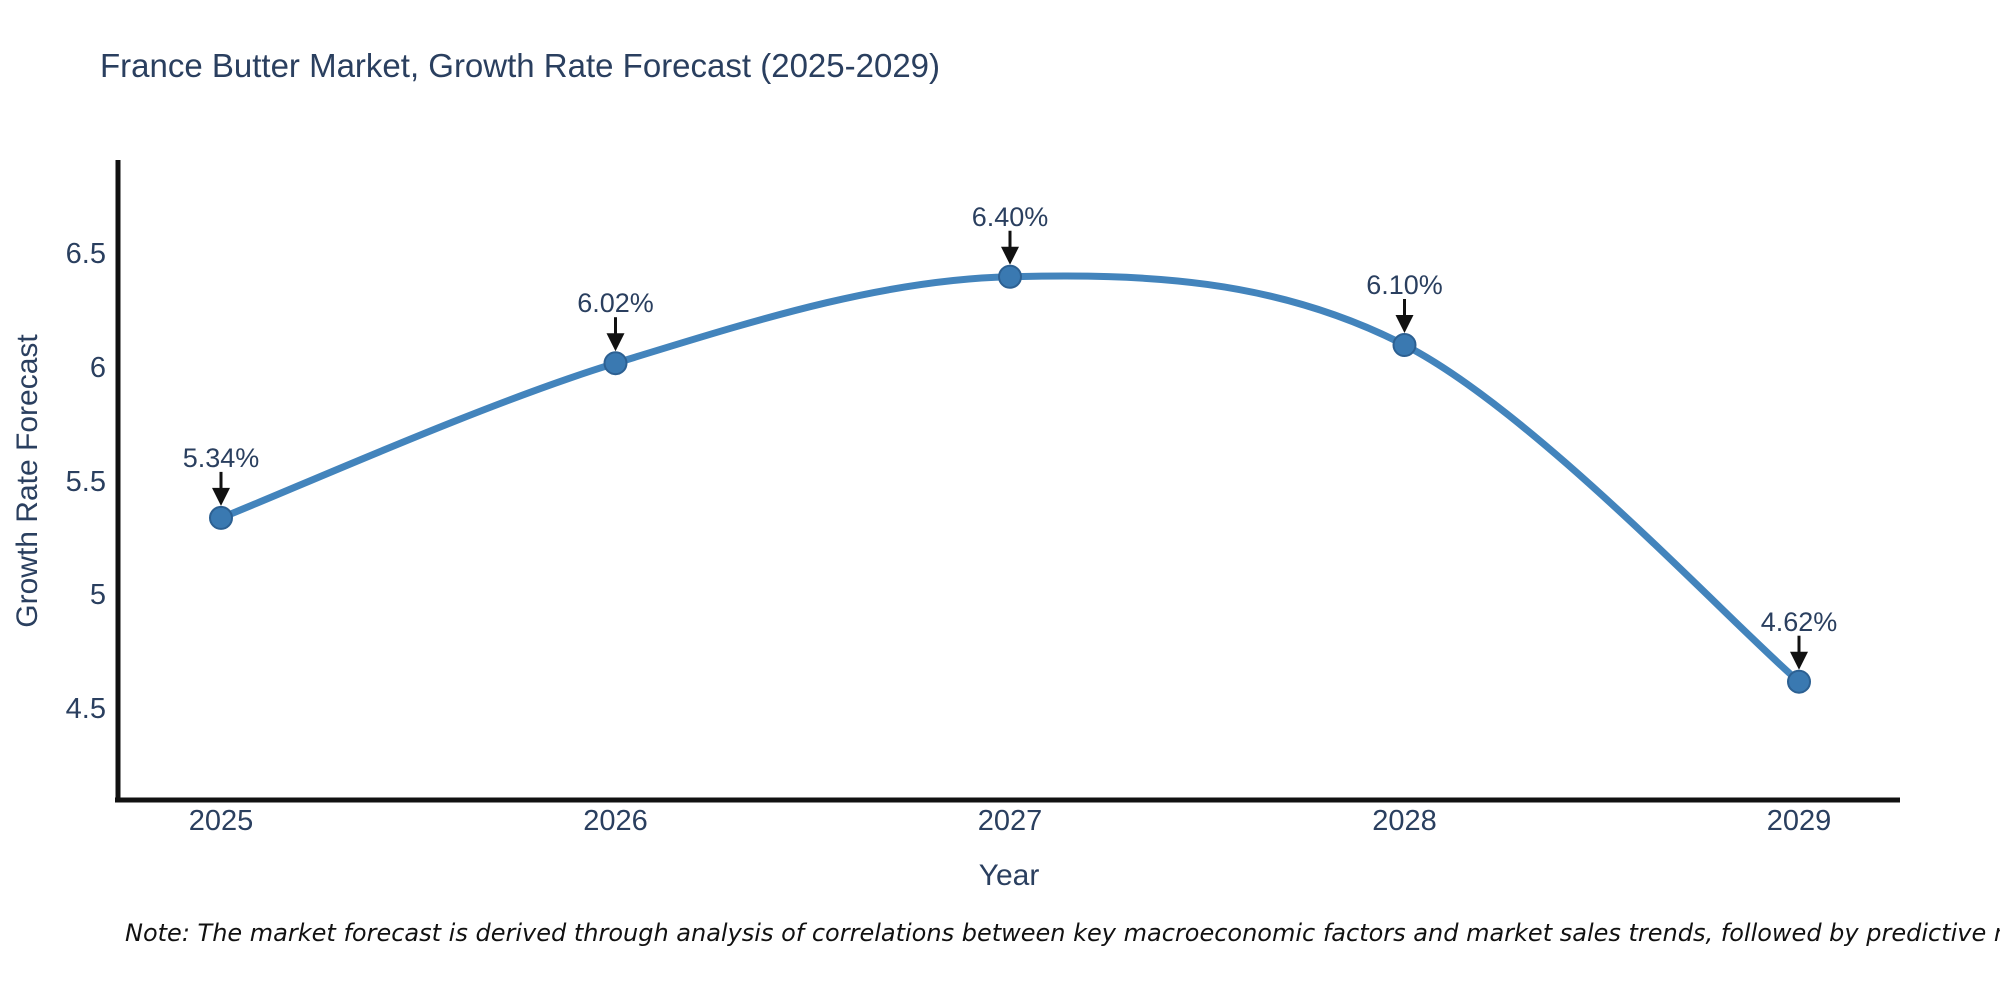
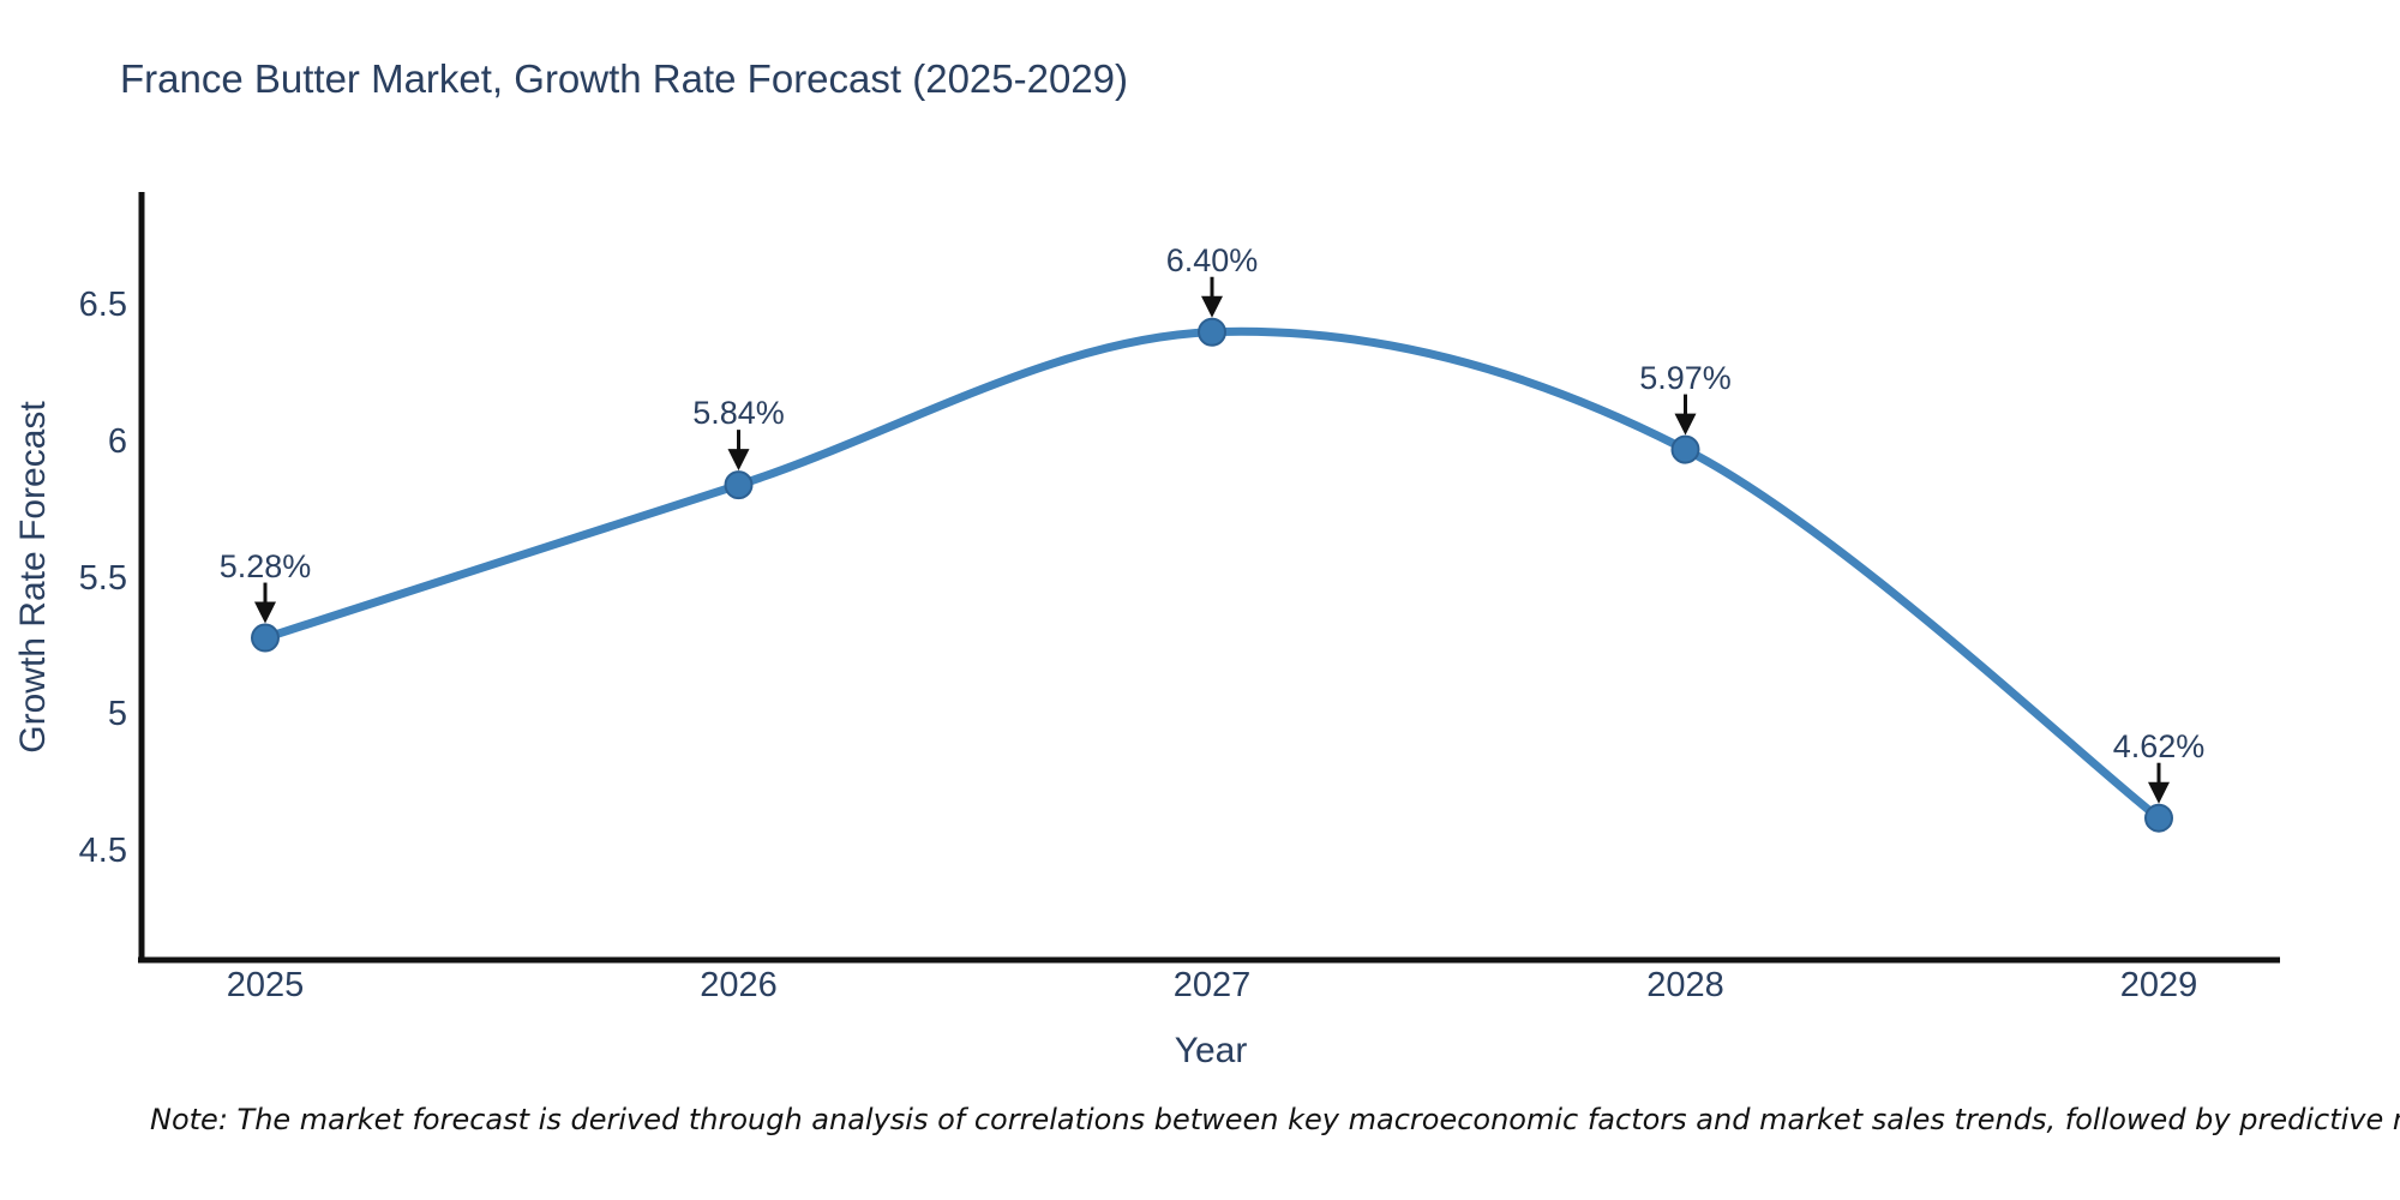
2025: 5.34% -> 5.28%
2026: 6.02% -> 5.84%
2028: 6.10% -> 5.97%
